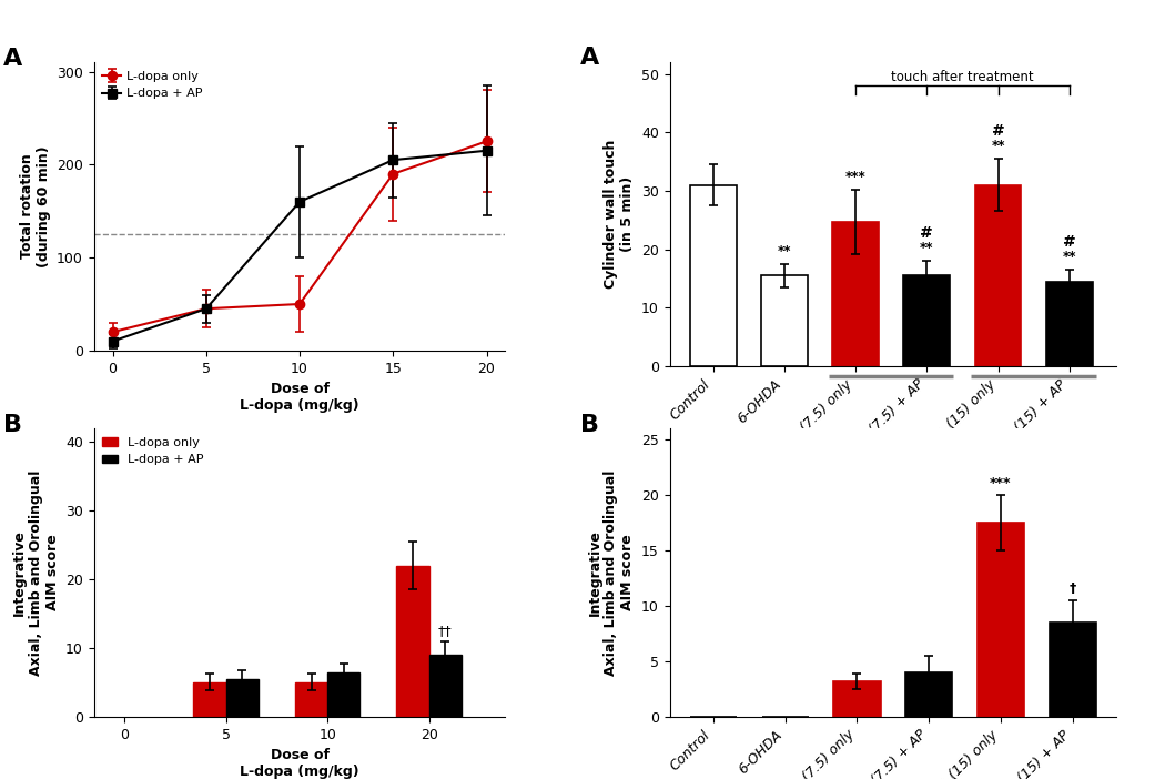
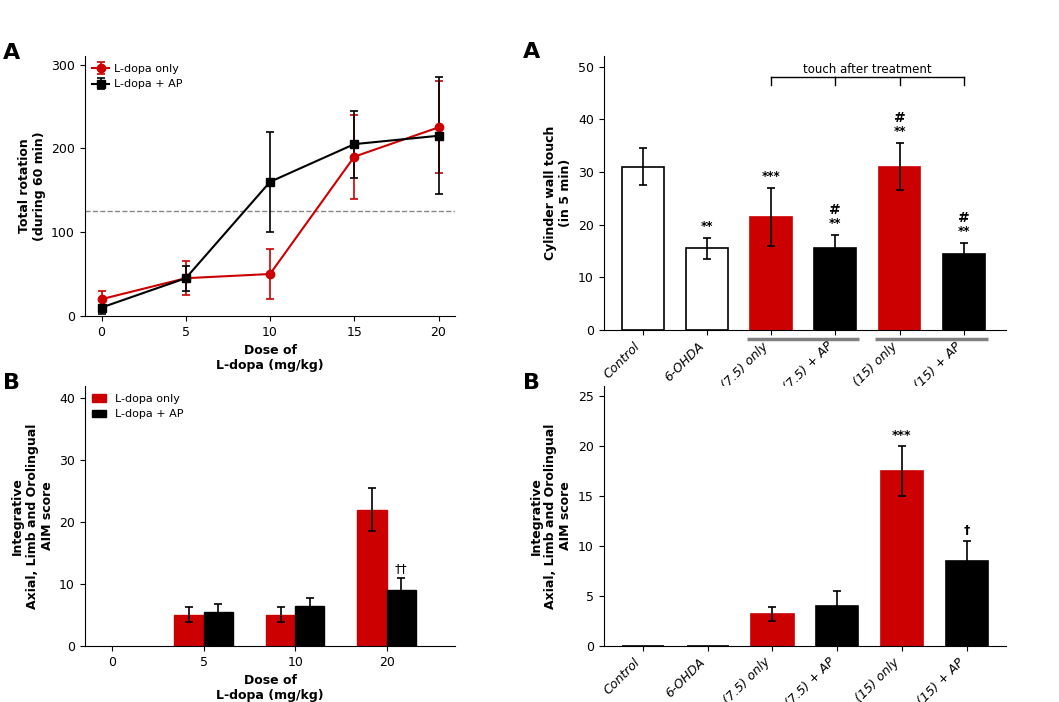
L-dopa (7.5) only: 24.6 -> 21.5
